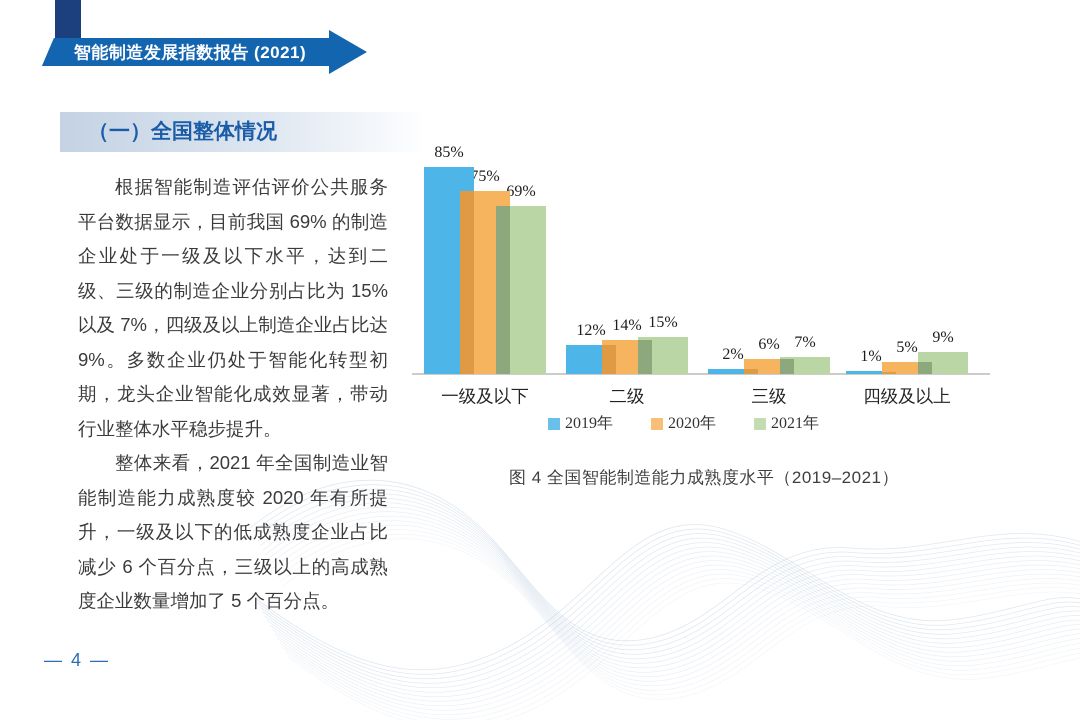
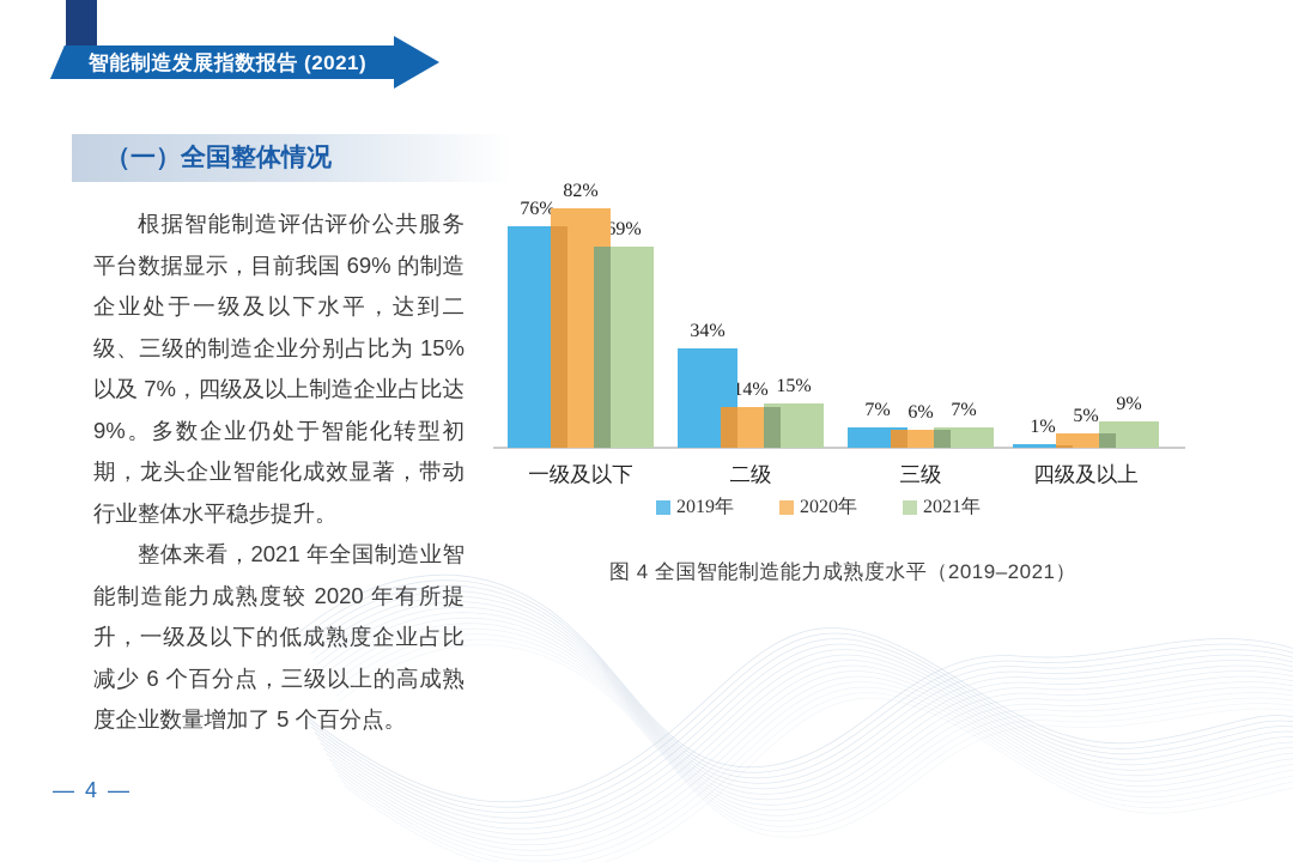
2019年/一级及以下: 85% -> 76%
2020年/一级及以下: 75% -> 82%
2019年/二级: 12% -> 34%
2019年/三级: 2% -> 7%
